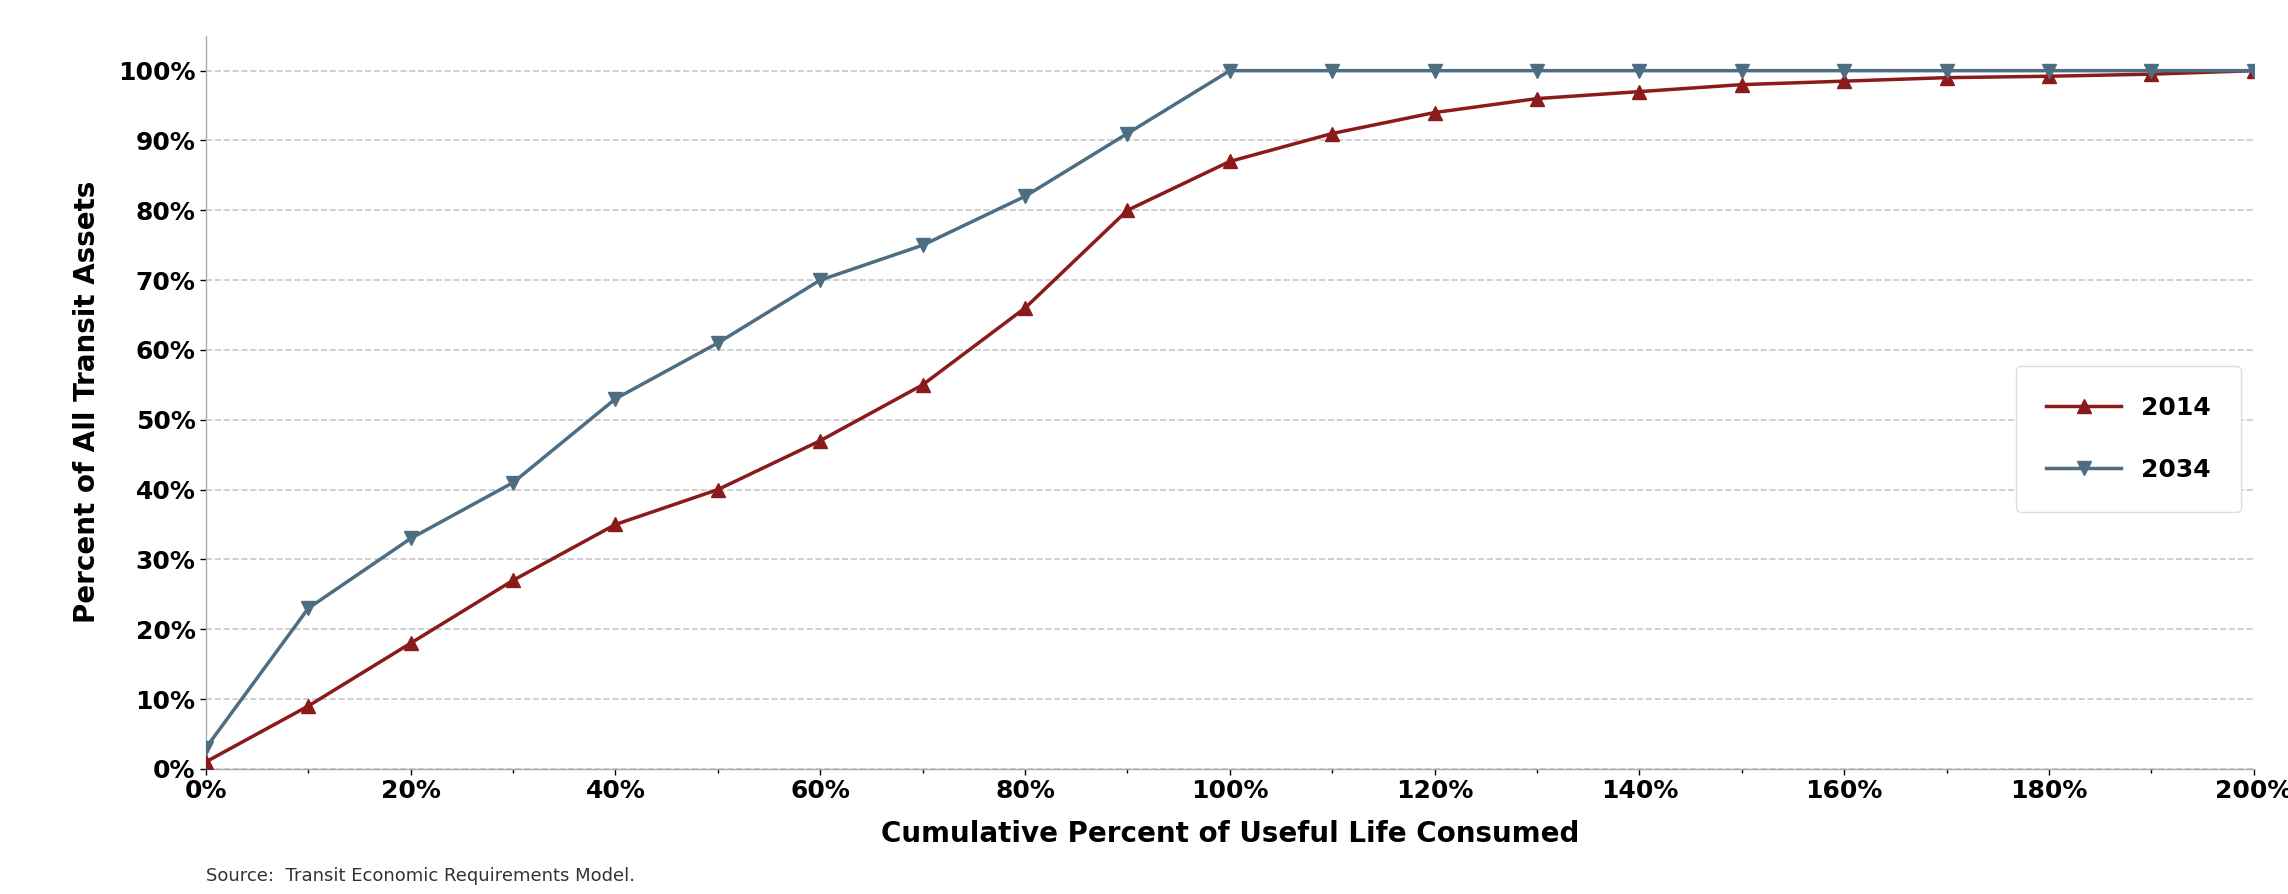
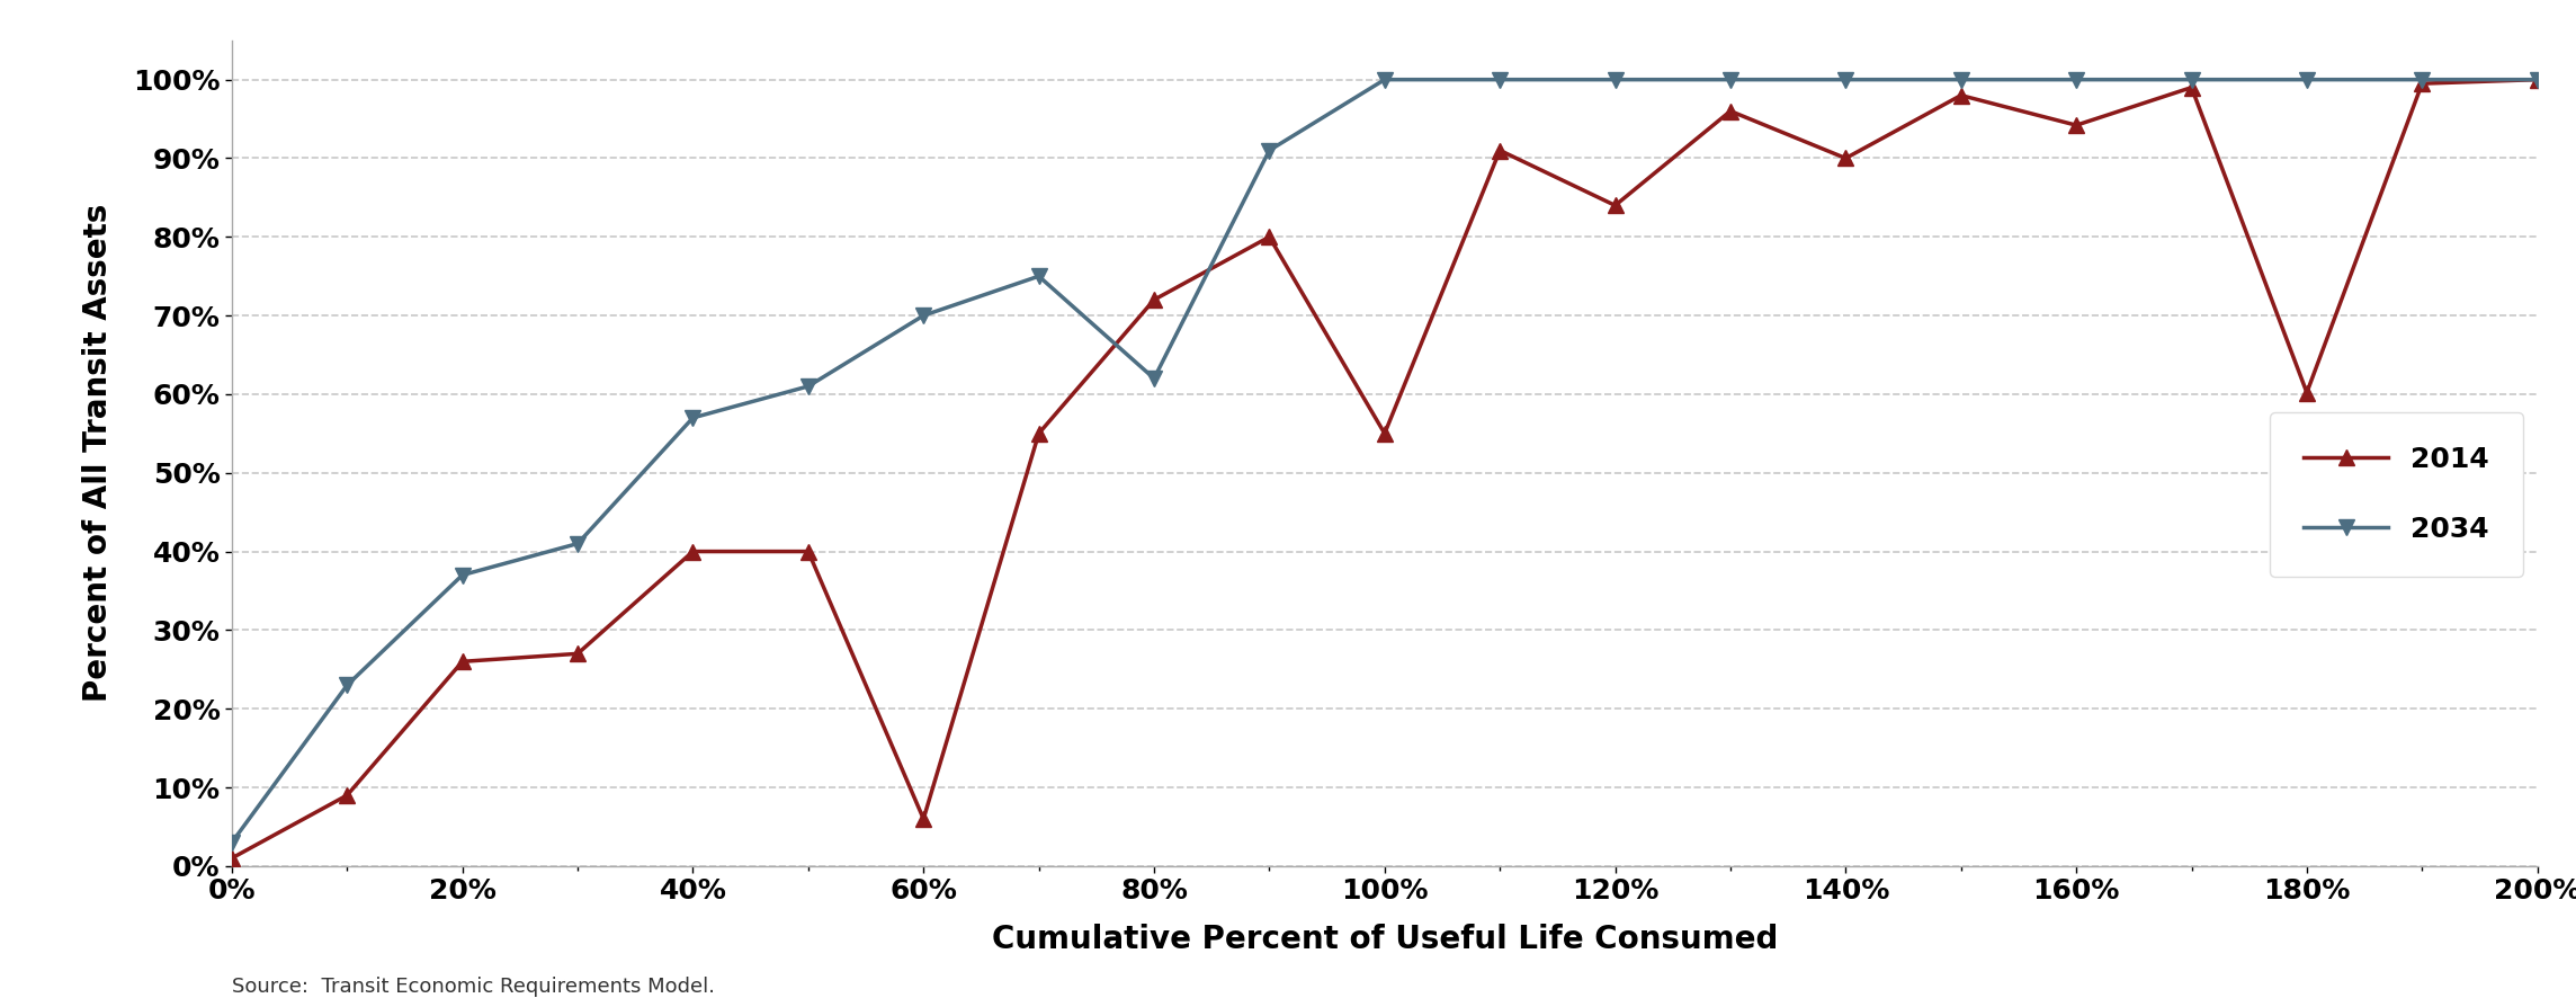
2014/20%: 18.0% -> 26.0%
2034/20%: 33% -> 37%
2014/40%: 35.0% -> 40.0%
2034/40%: 53% -> 57%
2014/60%: 47.0% -> 6.0%
2014/80%: 66.0% -> 72.0%
2034/80%: 82% -> 62%
2014/100%: 87.0% -> 55.0%
2014/120%: 94.0% -> 84.0%
2014/140%: 97.0% -> 90.0%
2014/160%: 98.5% -> 94.2%
2014/180%: 99.2% -> 60.2%
